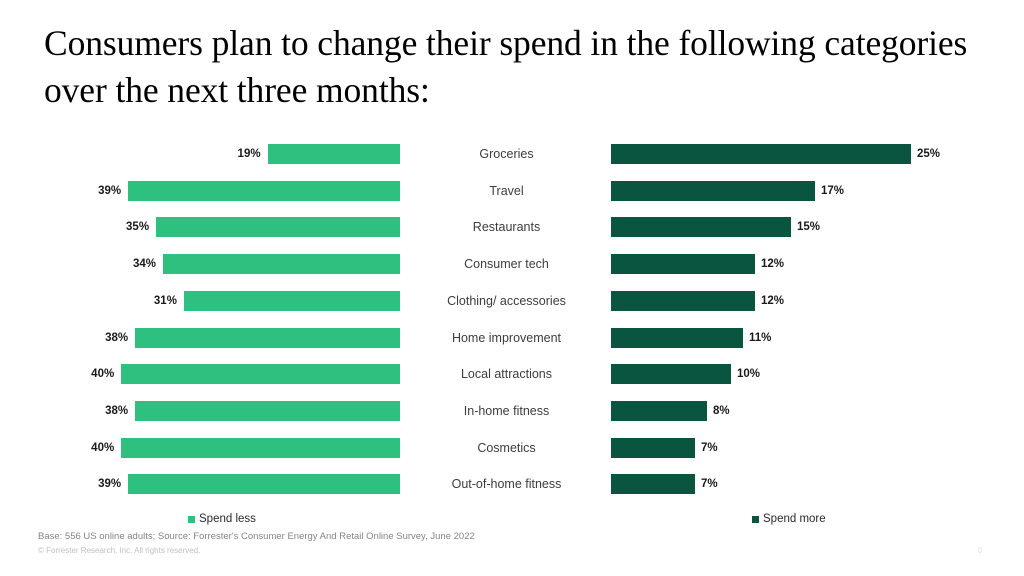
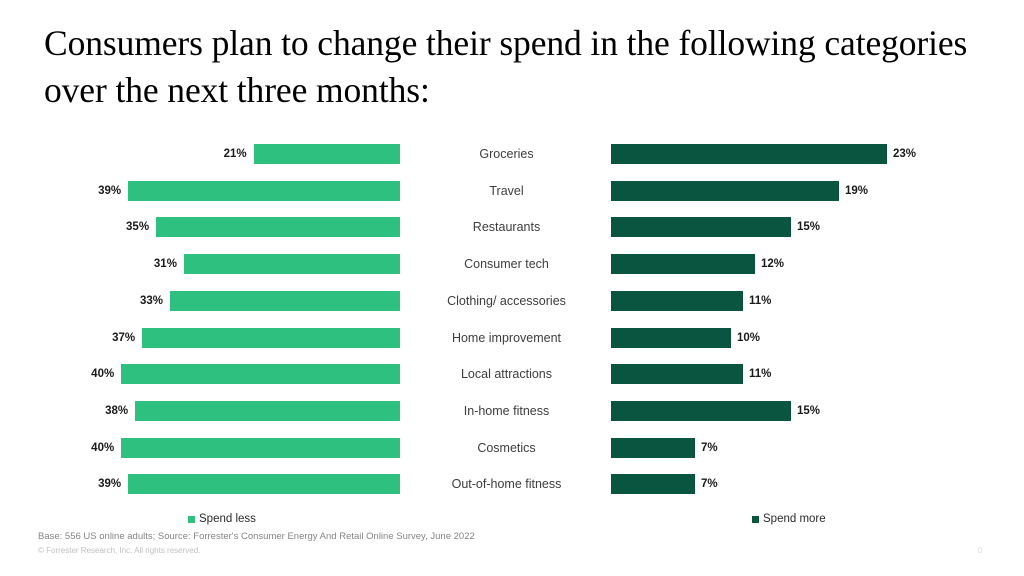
Spend less/Groceries: 19% -> 21%
Spend more/Groceries: 25% -> 23%
Spend more/Travel: 17% -> 19%
Spend less/Consumer tech: 34% -> 31%
Spend less/Clothing/ accessories: 31% -> 33%
Spend more/Clothing/ accessories: 12% -> 11%
Spend less/Home improvement: 38% -> 37%
Spend more/Home improvement: 11% -> 10%
Spend more/Local attractions: 10% -> 11%
Spend more/In-home fitness: 8% -> 15%
